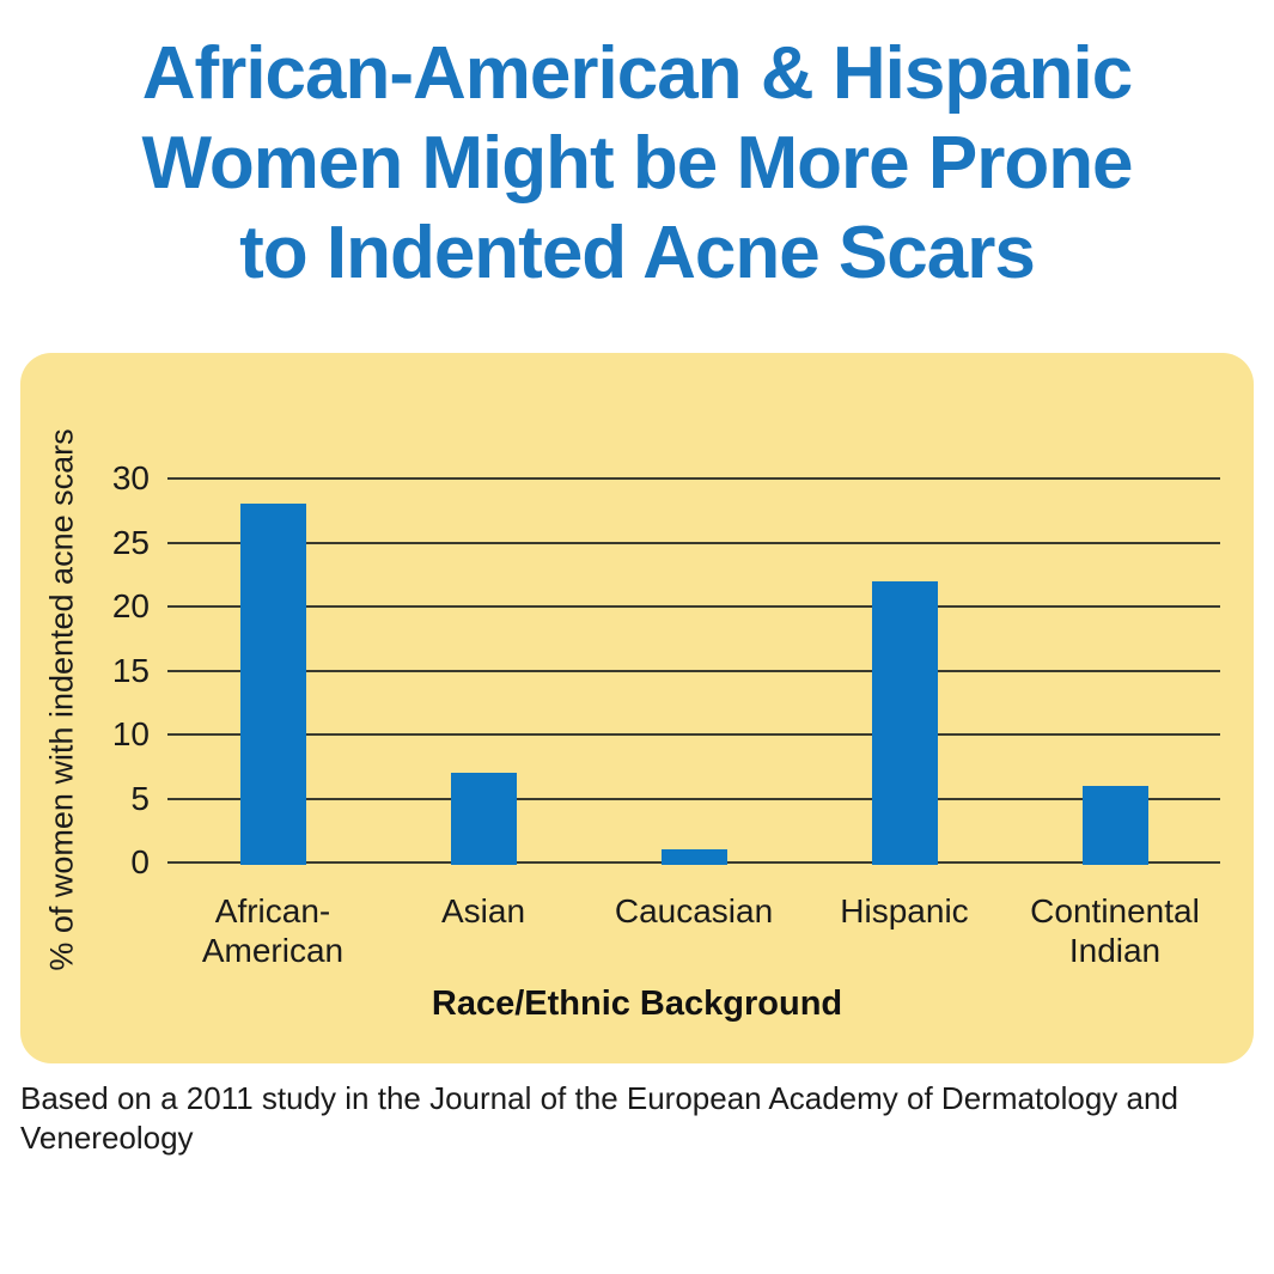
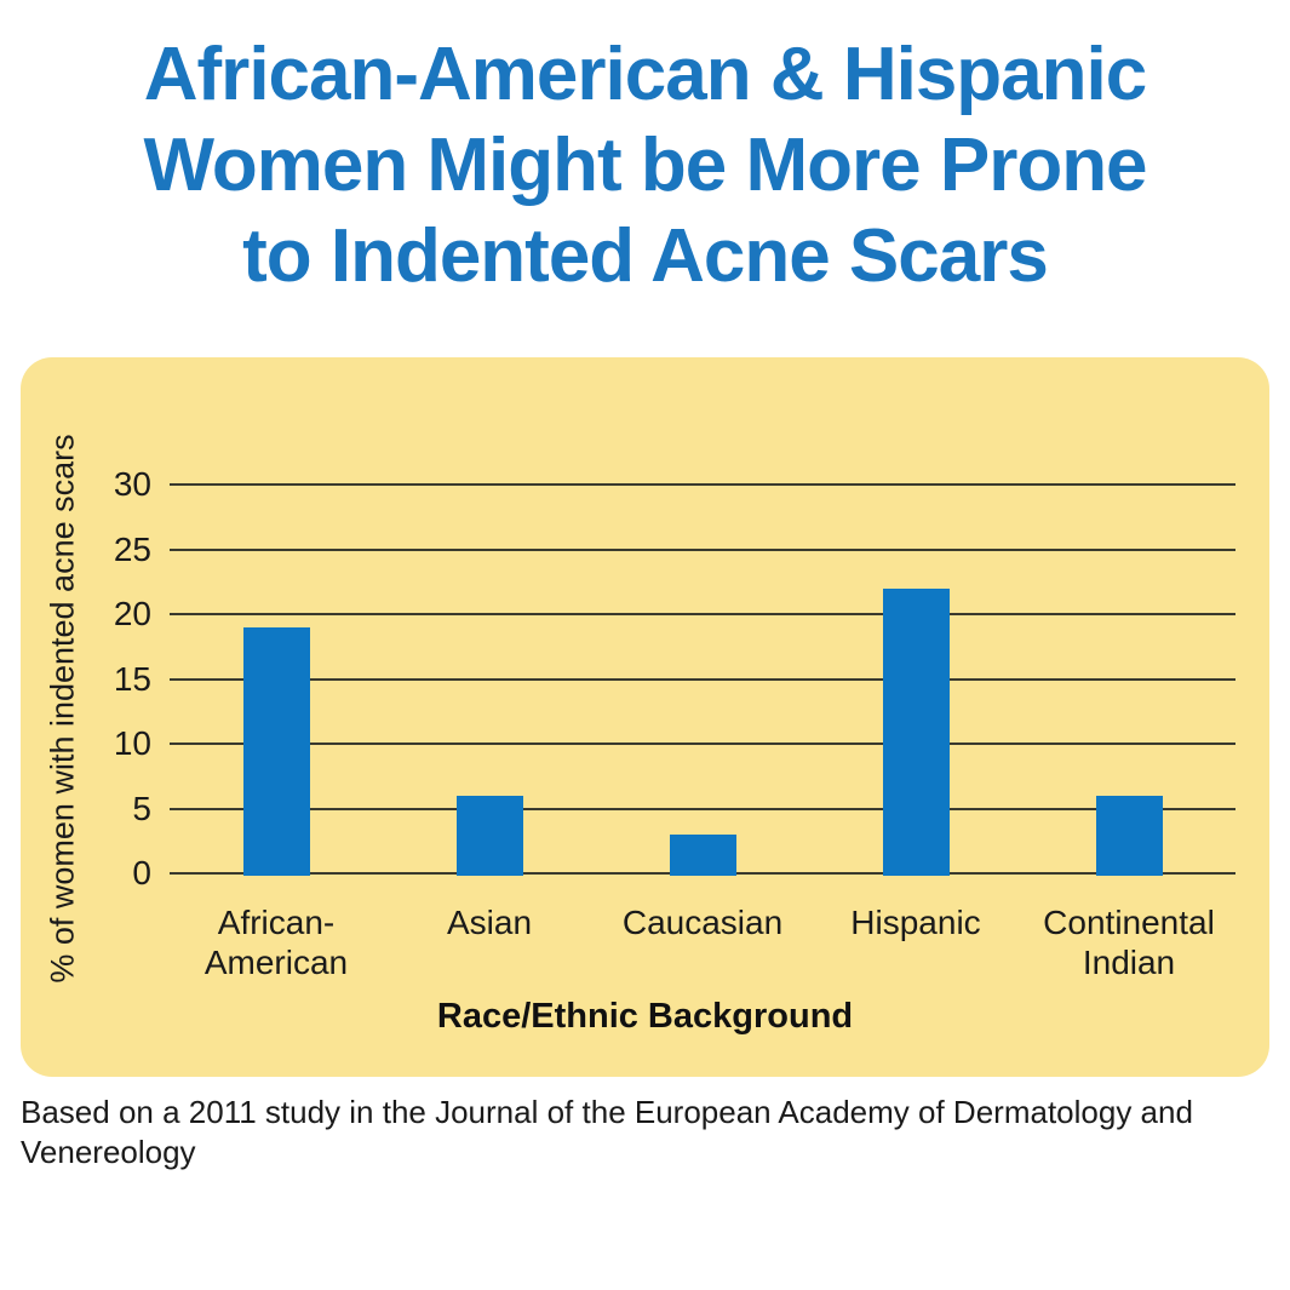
African- American: 28 -> 19
Asian: 7 -> 6
Caucasian: 1 -> 3
